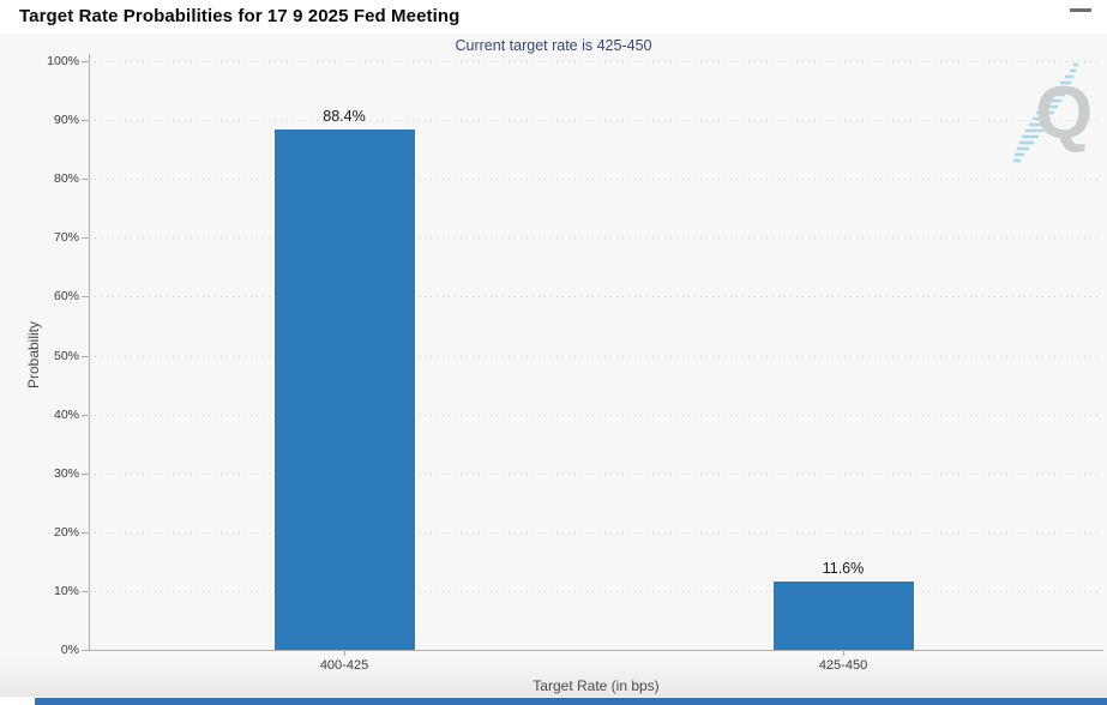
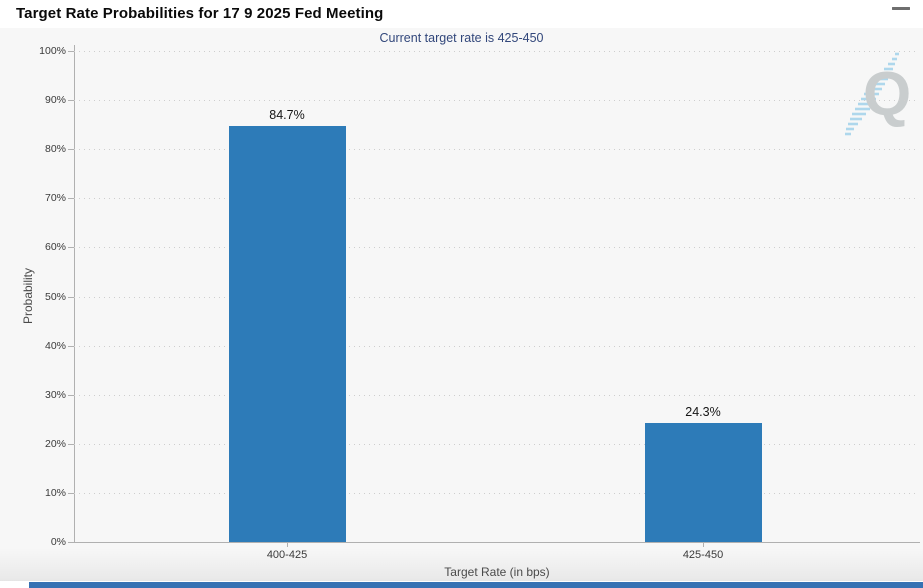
400-425: 88.4% -> 84.7%
425-450: 11.6% -> 24.3%
